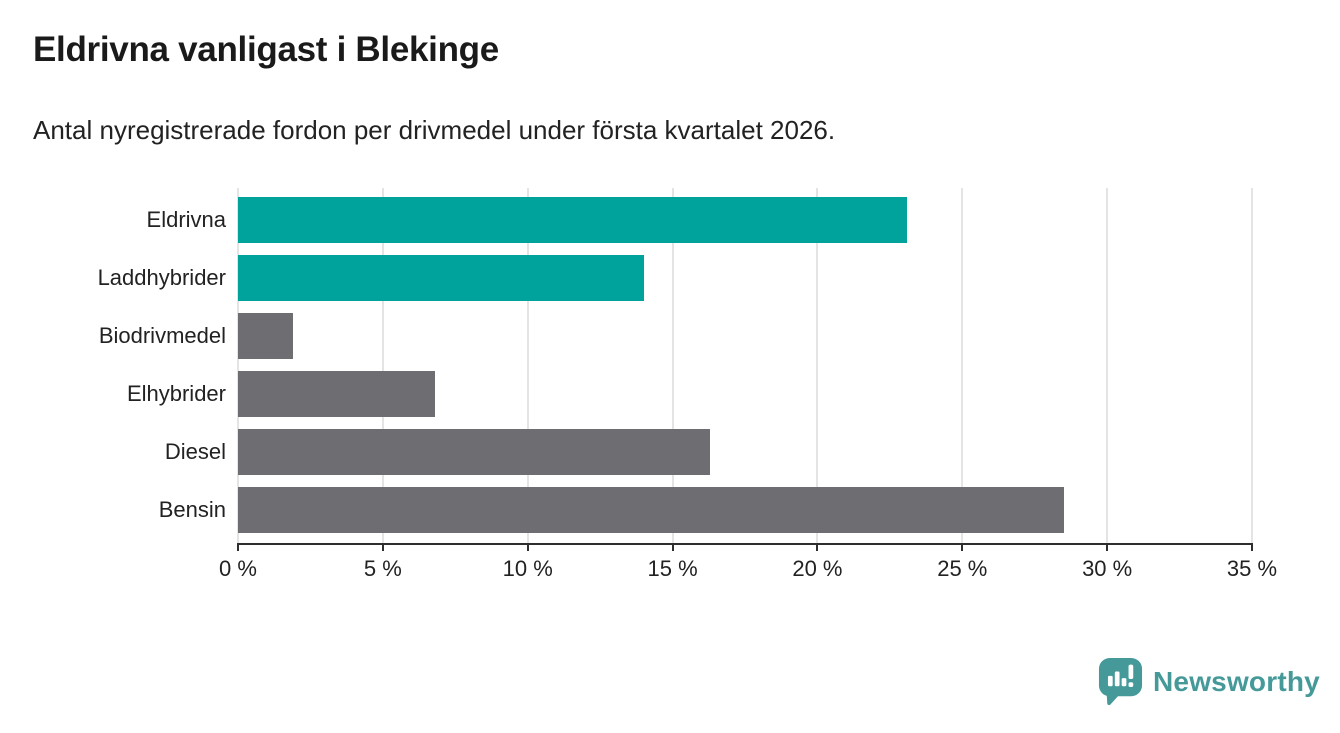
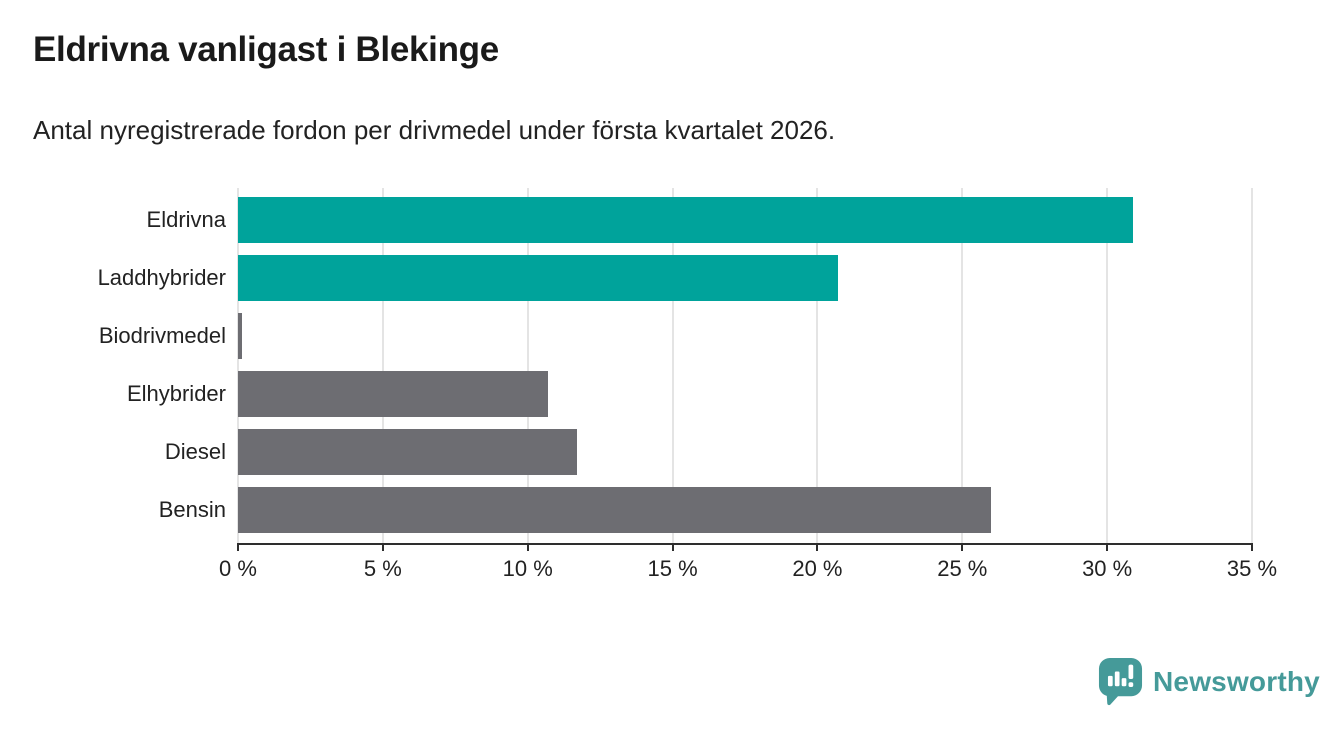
Eldrivna: 23.1% -> 30.9%
Laddhybrider: 14.0% -> 20.7%
Biodrivmedel: 1.9% -> 0.1%
Elhybrider: 6.8% -> 10.7%
Diesel: 16.3% -> 11.7%
Bensin: 28.5% -> 26.0%
